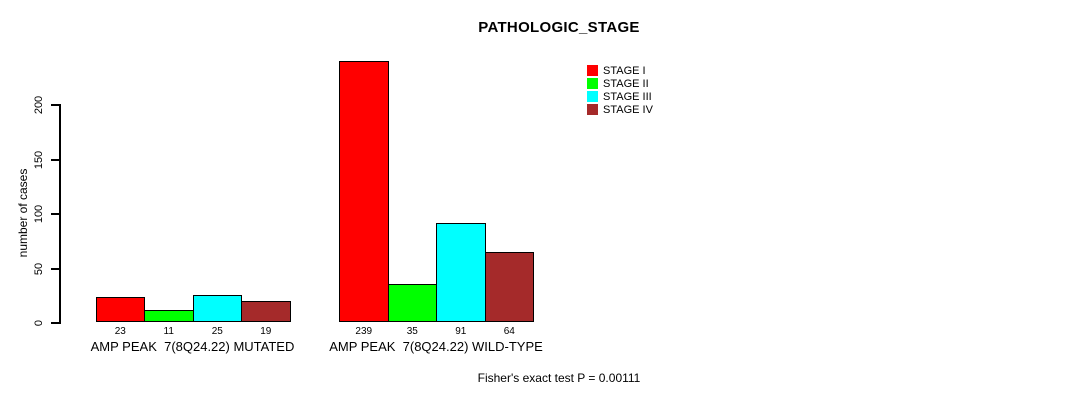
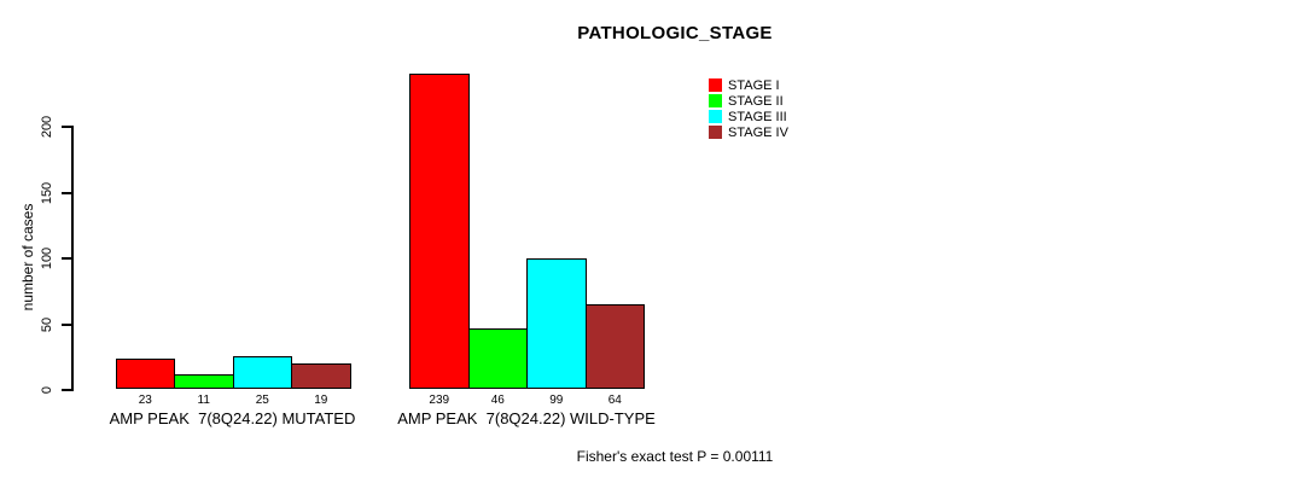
STAGE II/AMP PEAK 7(8Q24.22) WILD-TYPE: 35 -> 46
STAGE III/AMP PEAK 7(8Q24.22) WILD-TYPE: 91 -> 99
